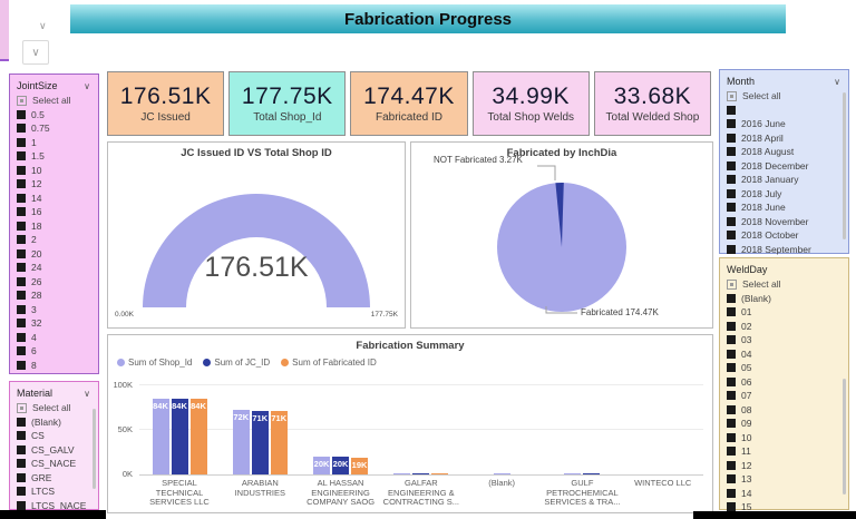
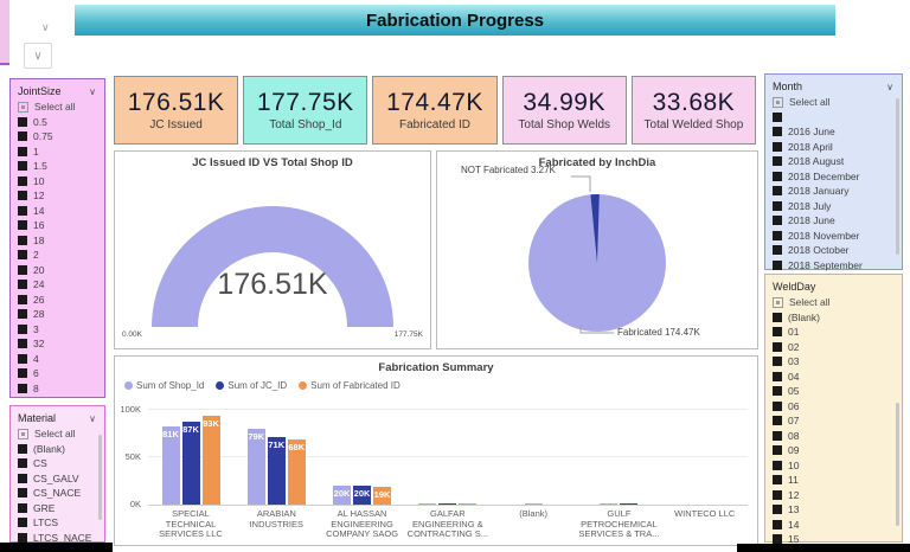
Fabrication Summary/Sum of Shop_Id/SPECIAL TECHNICAL SERVICES LLC: 84K -> 81K
Fabrication Summary/Sum of JC_ID/SPECIAL TECHNICAL SERVICES LLC: 84K -> 87K
Fabrication Summary/Sum of Fabricated ID/SPECIAL TECHNICAL SERVICES LLC: 84K -> 93K
Fabrication Summary/Sum of Shop_Id/ARABIAN INDUSTRIES: 72K -> 79K
Fabrication Summary/Sum of Fabricated ID/ARABIAN INDUSTRIES: 71K -> 68K
